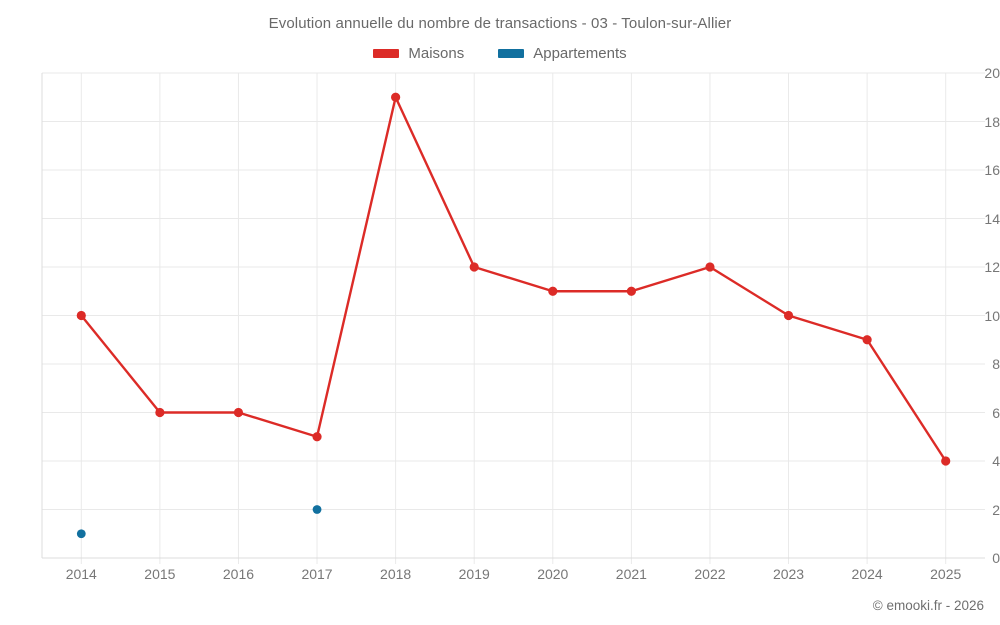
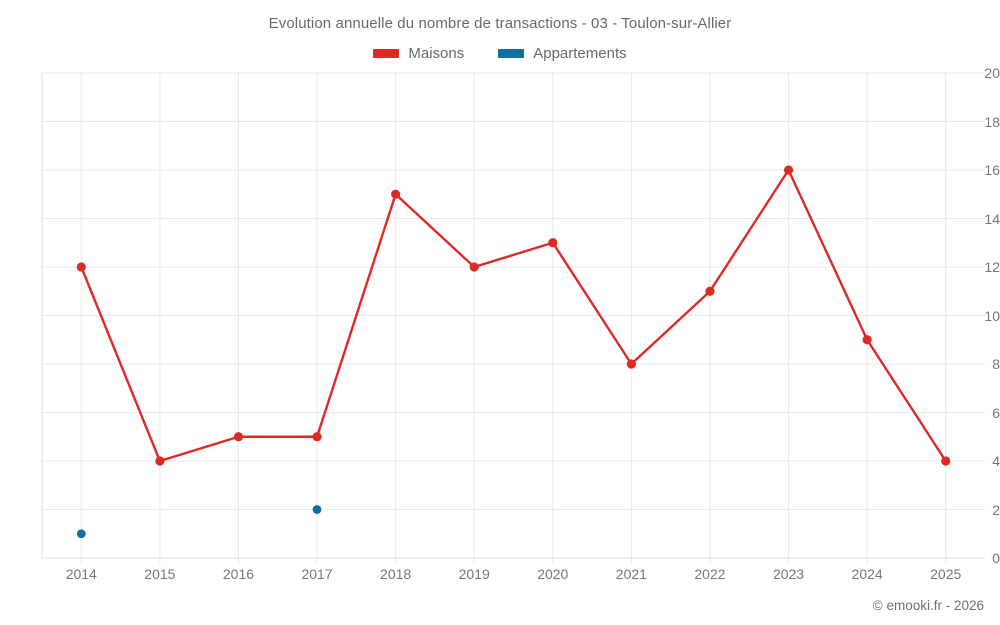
Maisons/2014: 10 -> 12
Maisons/2015: 6 -> 4
Maisons/2016: 6 -> 5
Maisons/2018: 19 -> 15
Maisons/2020: 11 -> 13
Maisons/2021: 11 -> 8
Maisons/2022: 12 -> 11
Maisons/2023: 10 -> 16
